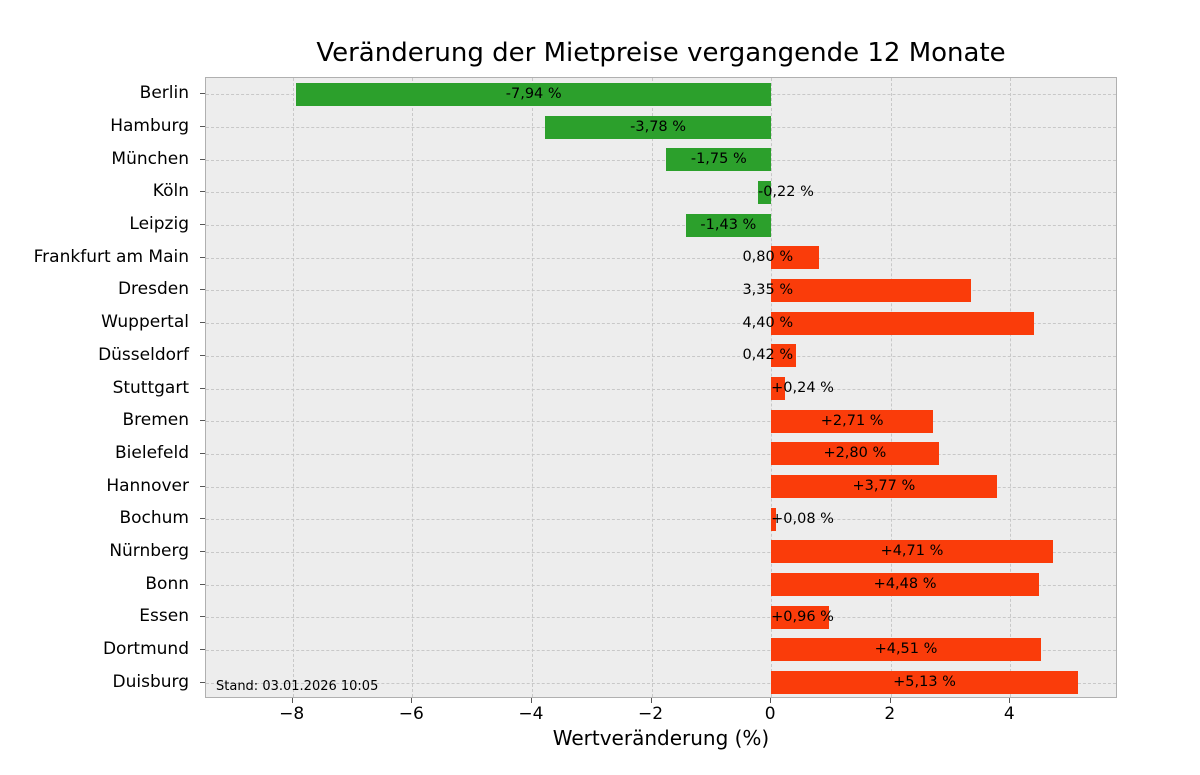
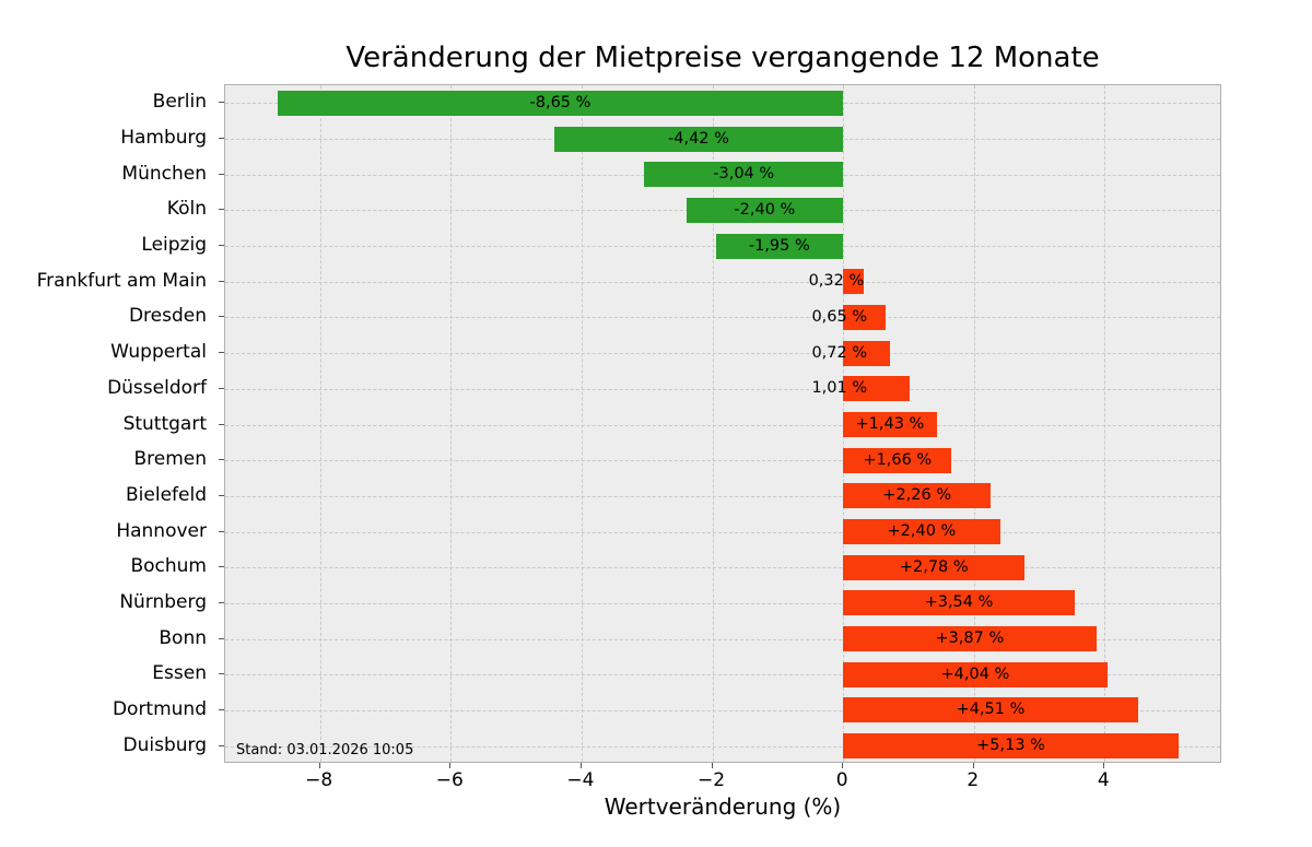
Berlin: -7,94 -> -8,65
Hamburg: -3,78 -> -4,42
München: -1,75 -> -3,04
Köln: -0,22 -> -2,40
Leipzig: -1,43 -> -1,95
Frankfurt am Main: 0,80 -> 0,32
Dresden: 3,35 -> 0,65
Wuppertal: 4,40 -> 0,72
Düsseldorf: 0,42 -> 1,01
Stuttgart: +0,24 -> +1,43
Bremen: +2,71 -> +1,66
Bielefeld: +2,80 -> +2,26
Hannover: +3,77 -> +2,40
Bochum: +0,08 -> +2,78
Nürnberg: +4,71 -> +3,54
Bonn: +4,48 -> +3,87
Essen: +0,96 -> +4,04
